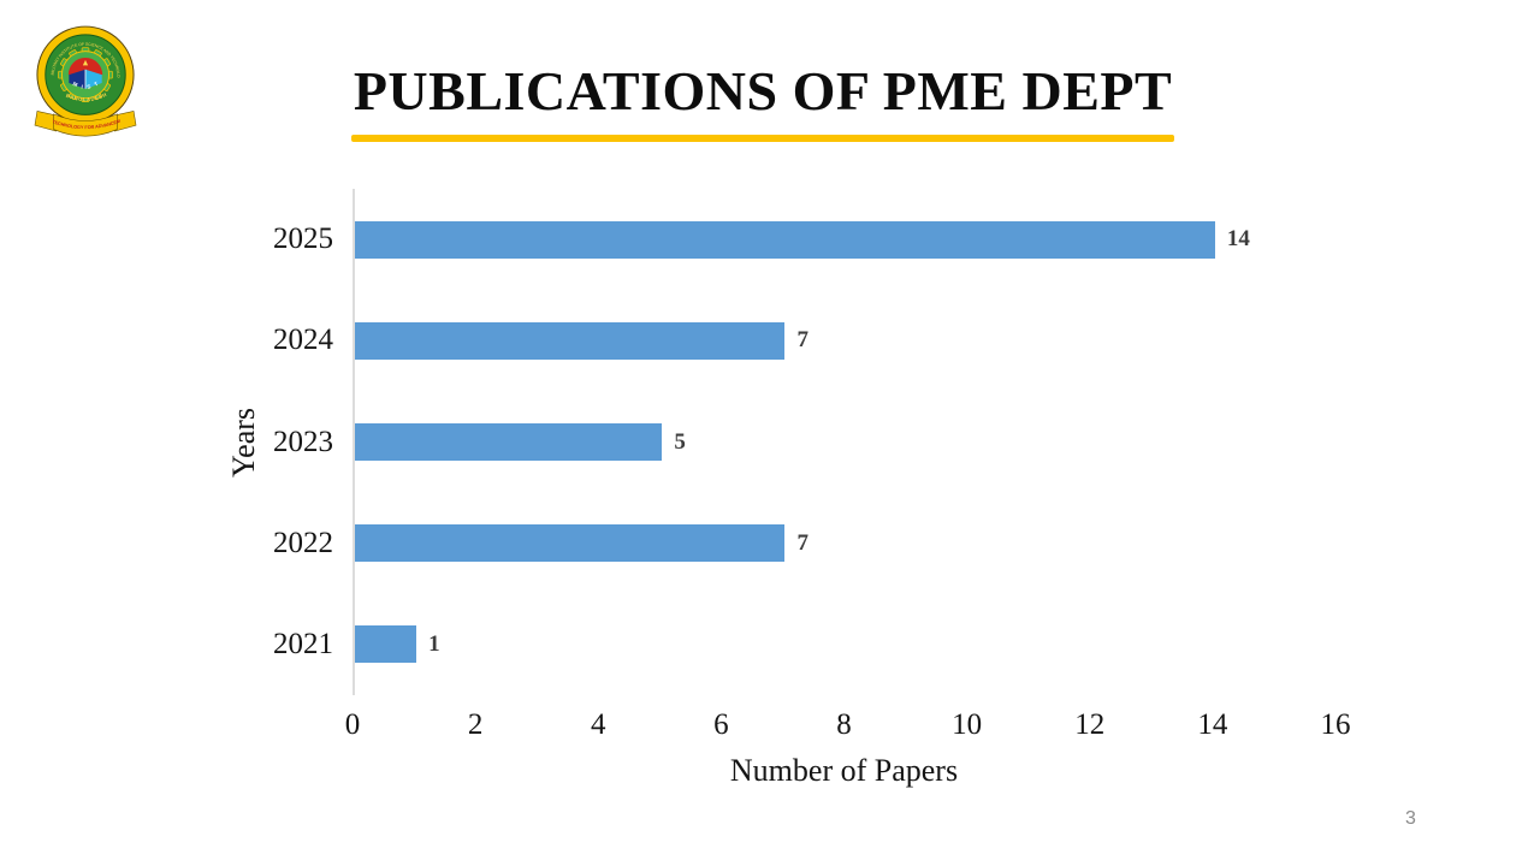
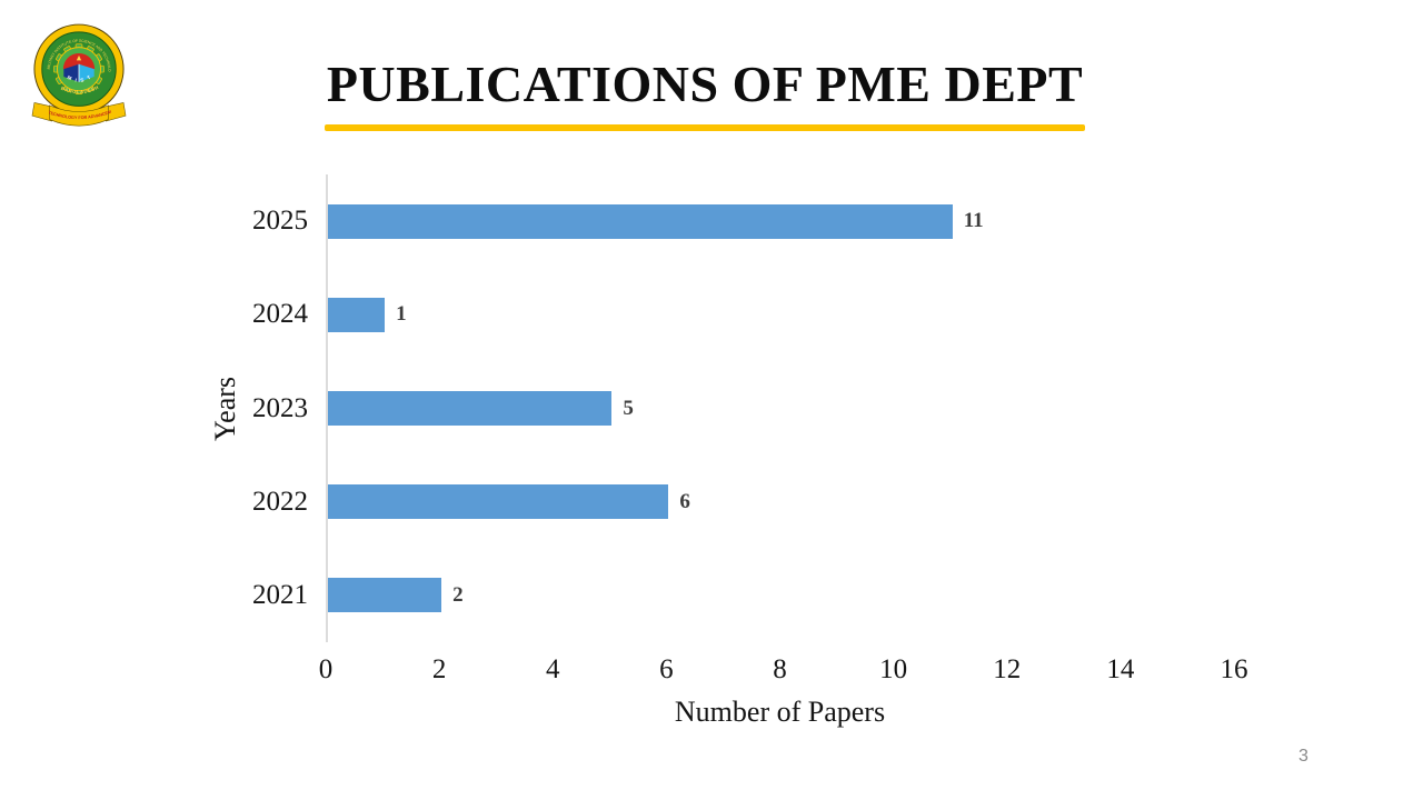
2025: 14 -> 11
2024: 7 -> 1
2022: 7 -> 6
2021: 1 -> 2
